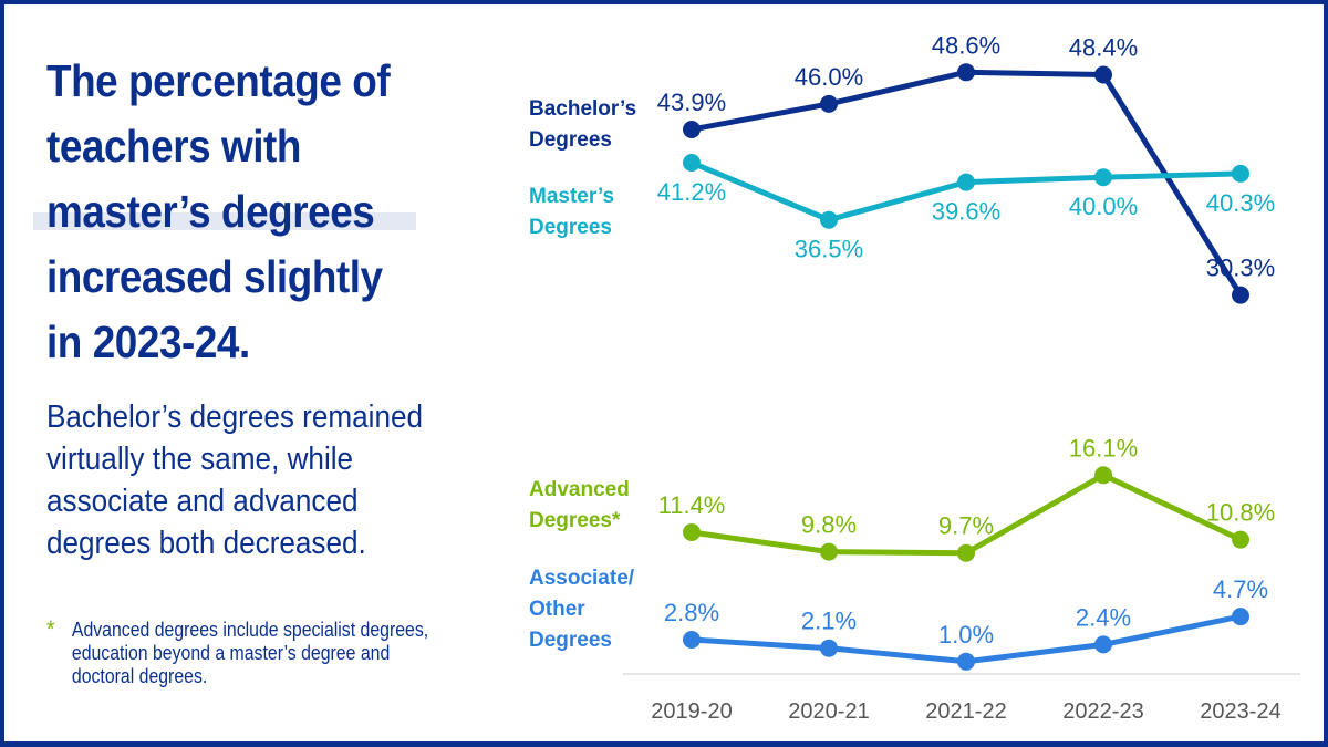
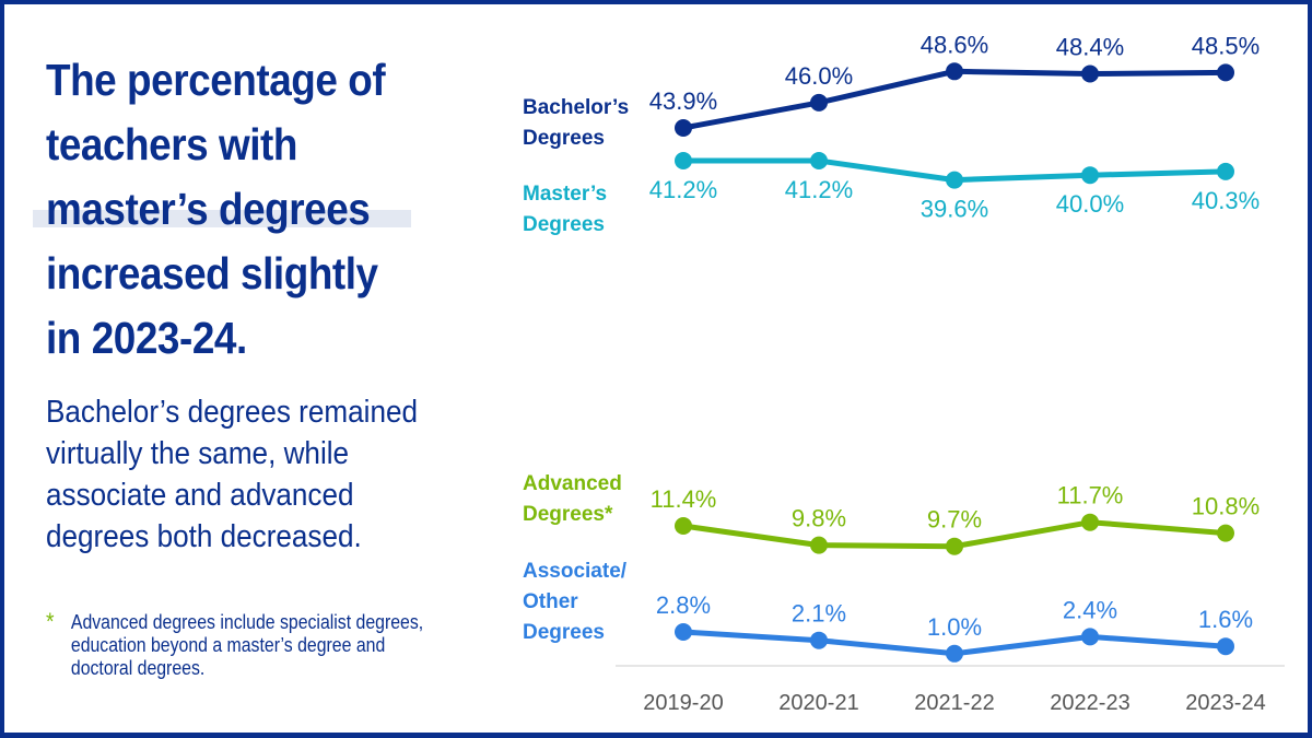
Master’s Degrees/2020-21: 36.5% -> 41.2%
Advanced Degrees*/2022-23: 16.1% -> 11.7%
Bachelor’s Degrees/2023-24: 30.3% -> 48.5%
Associate/Other Degrees/2023-24: 4.7% -> 1.6%
